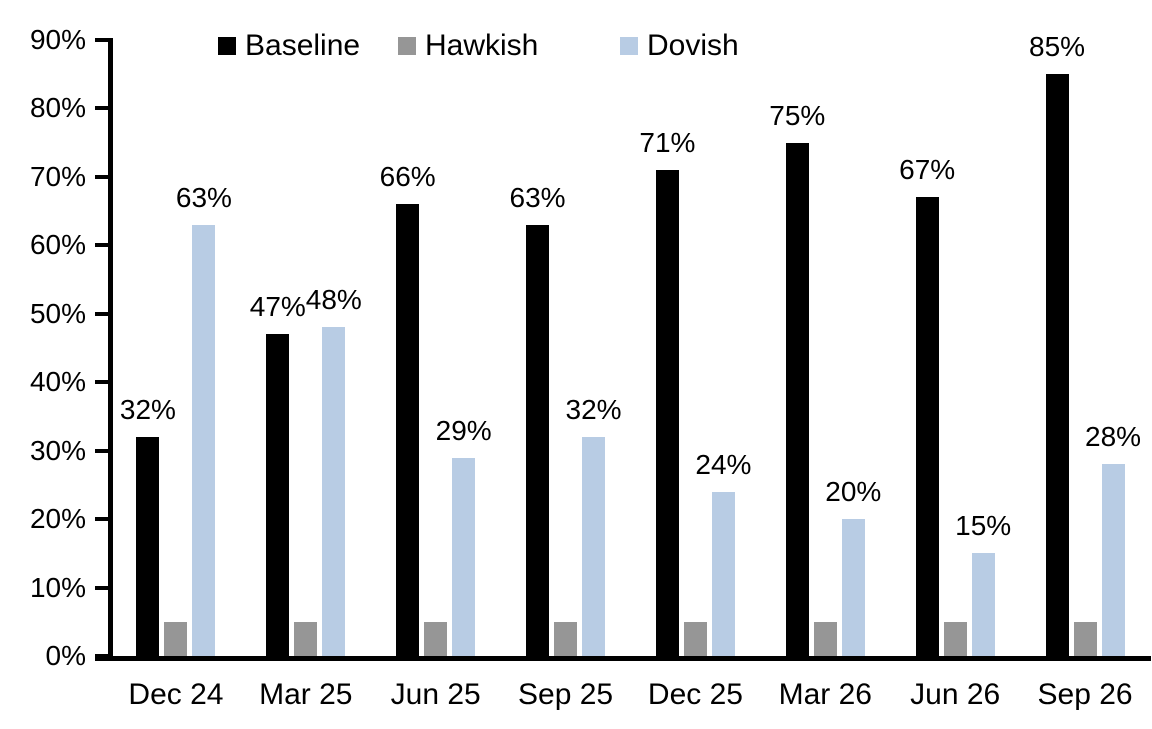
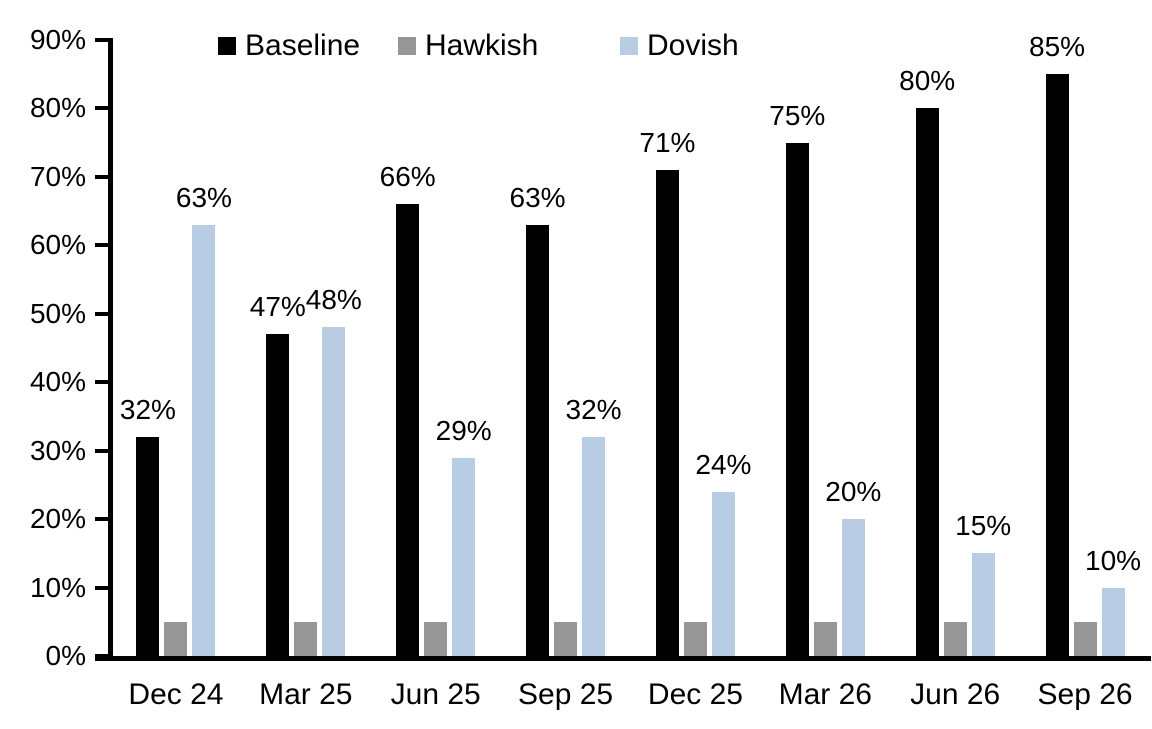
Baseline/Jun 26: 67% -> 80%
Dovish/Sep 26: 28% -> 10%
